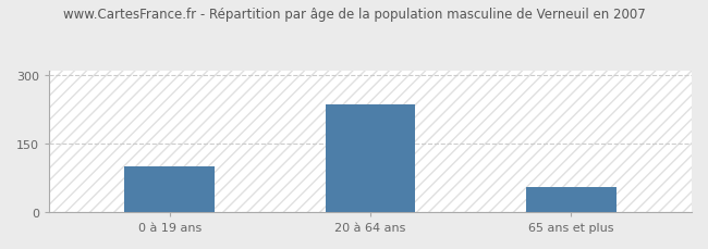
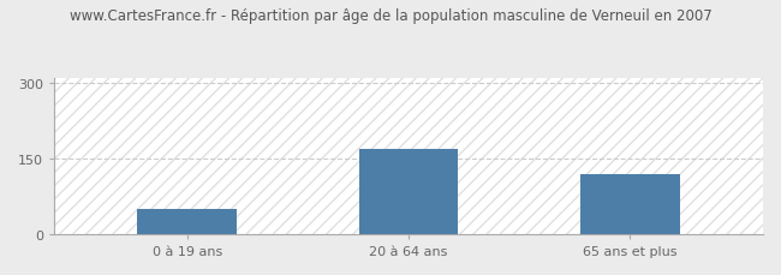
0 à 19 ans: 100 -> 50
20 à 64 ans: 235 -> 170
65 ans et plus: 55 -> 120
